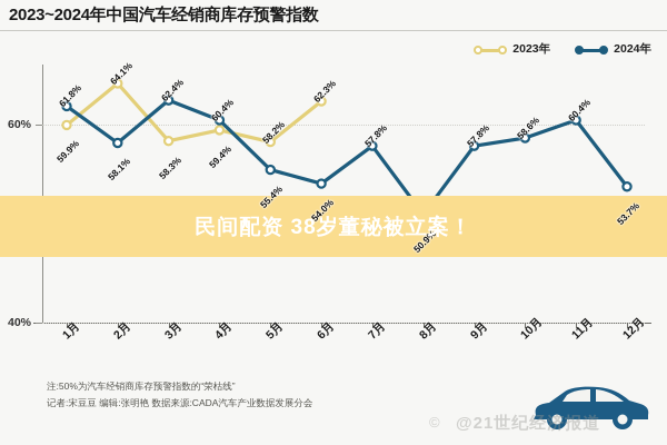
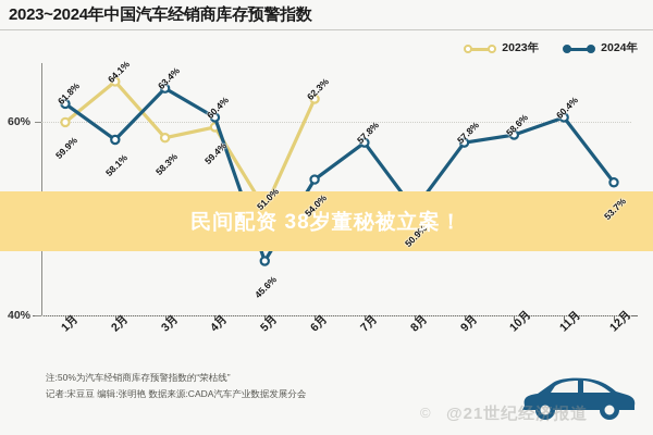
2024年/3月: 62.4% -> 63.4%
2023年/5月: 58.2% -> 51.0%
2024年/5月: 55.4% -> 45.6%
